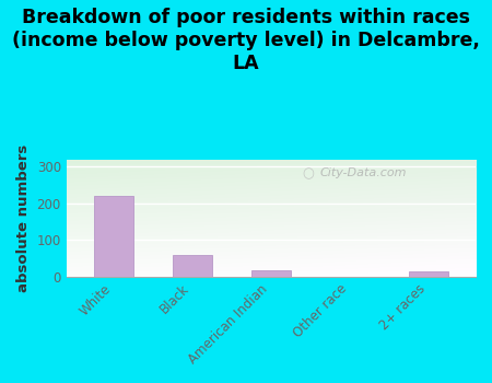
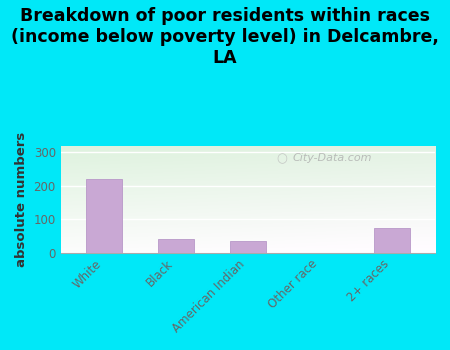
Black: 60 -> 40
American Indian: 18 -> 35
2+ races: 13 -> 75
